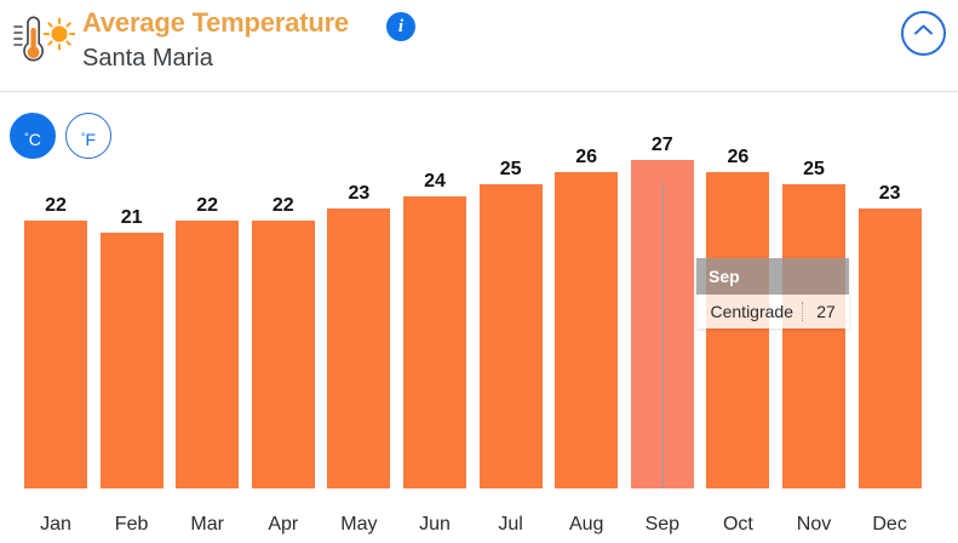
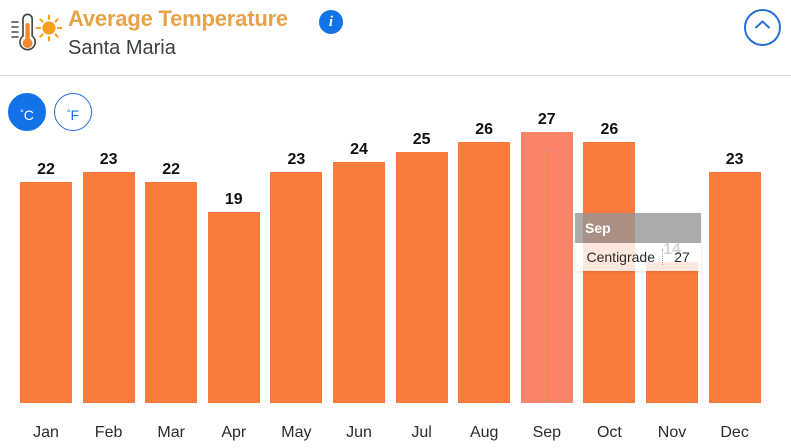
Feb: 21 -> 23
Apr: 22 -> 19
Nov: 25 -> 14
